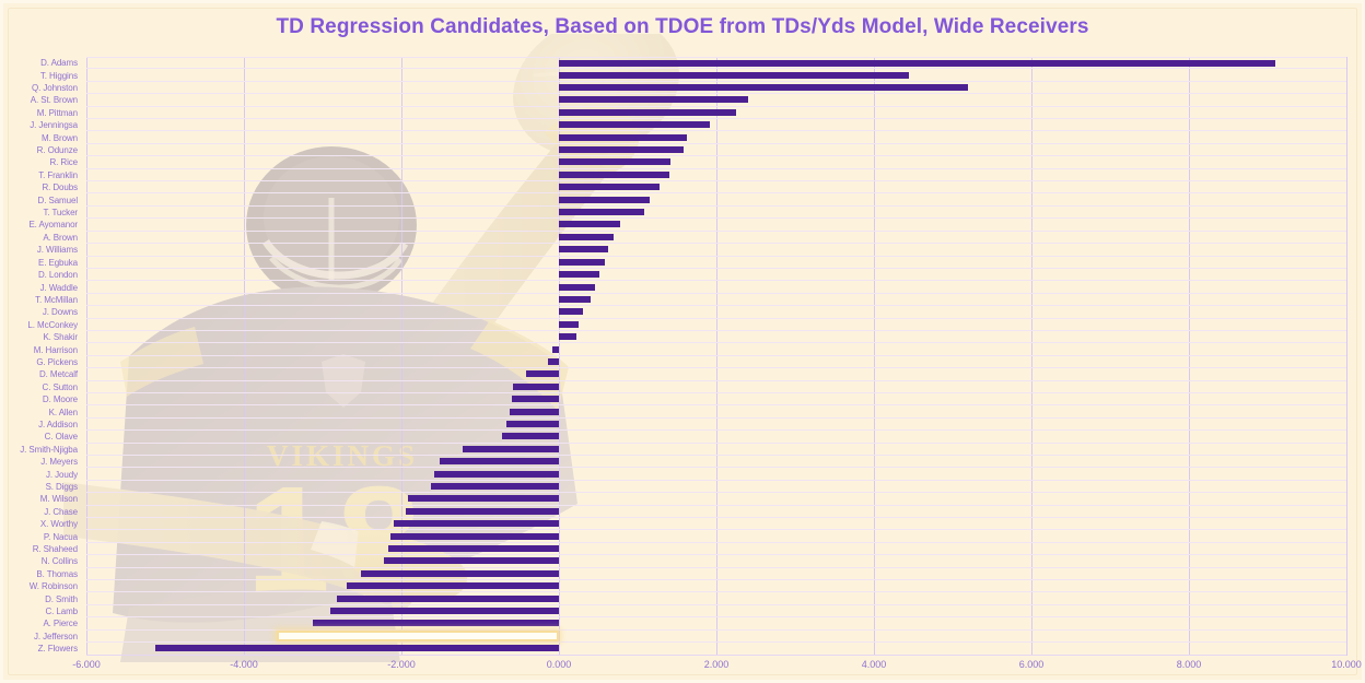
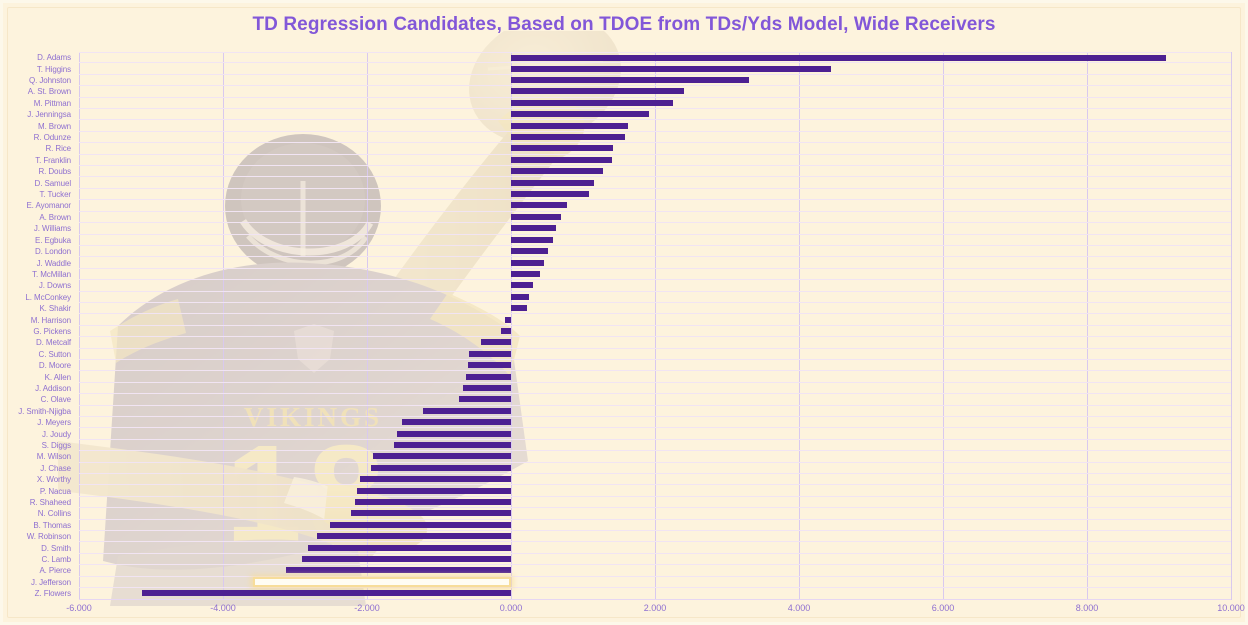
Q. Johnston: 5.2 -> 3.3
